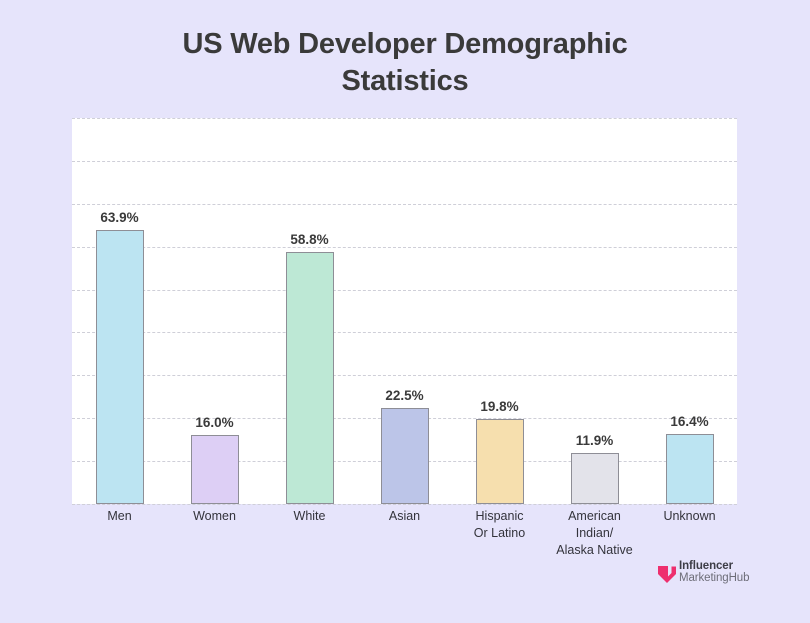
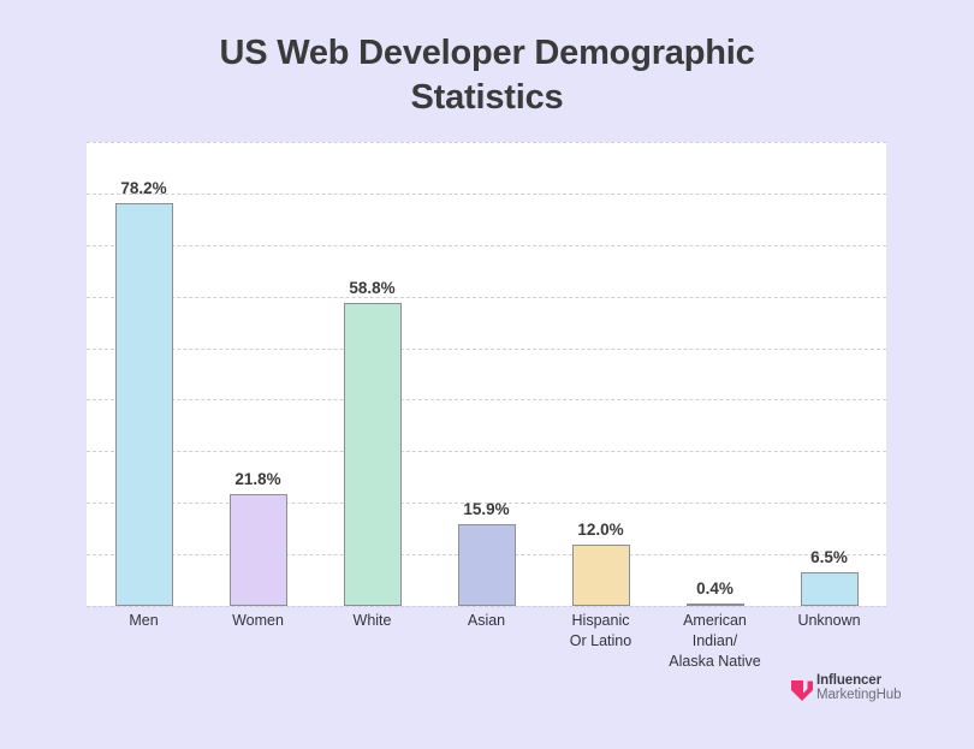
Men: 63.9% -> 78.2%
Women: 16.0% -> 21.8%
Asian: 22.5% -> 15.9%
Hispanic Or Latino: 19.8% -> 12.0%
American Indian/ Alaska Native: 11.9% -> 0.4%
Unknown: 16.4% -> 6.5%
